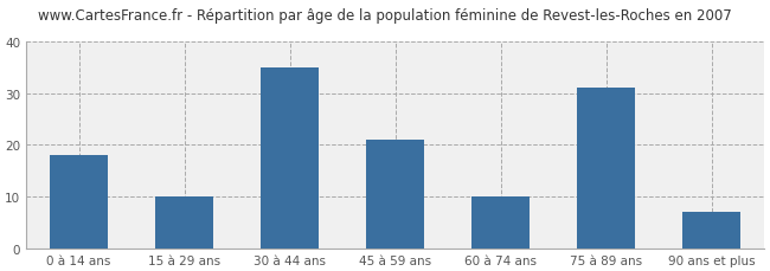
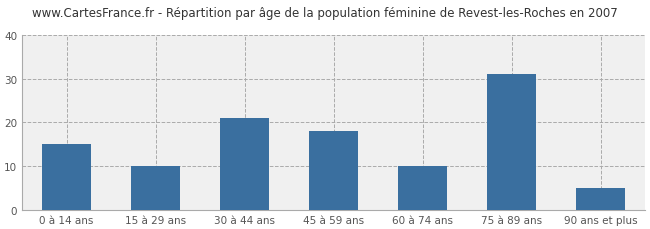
0 à 14 ans: 18 -> 15
30 à 44 ans: 35 -> 21
45 à 59 ans: 21 -> 18
90 ans et plus: 7 -> 5
